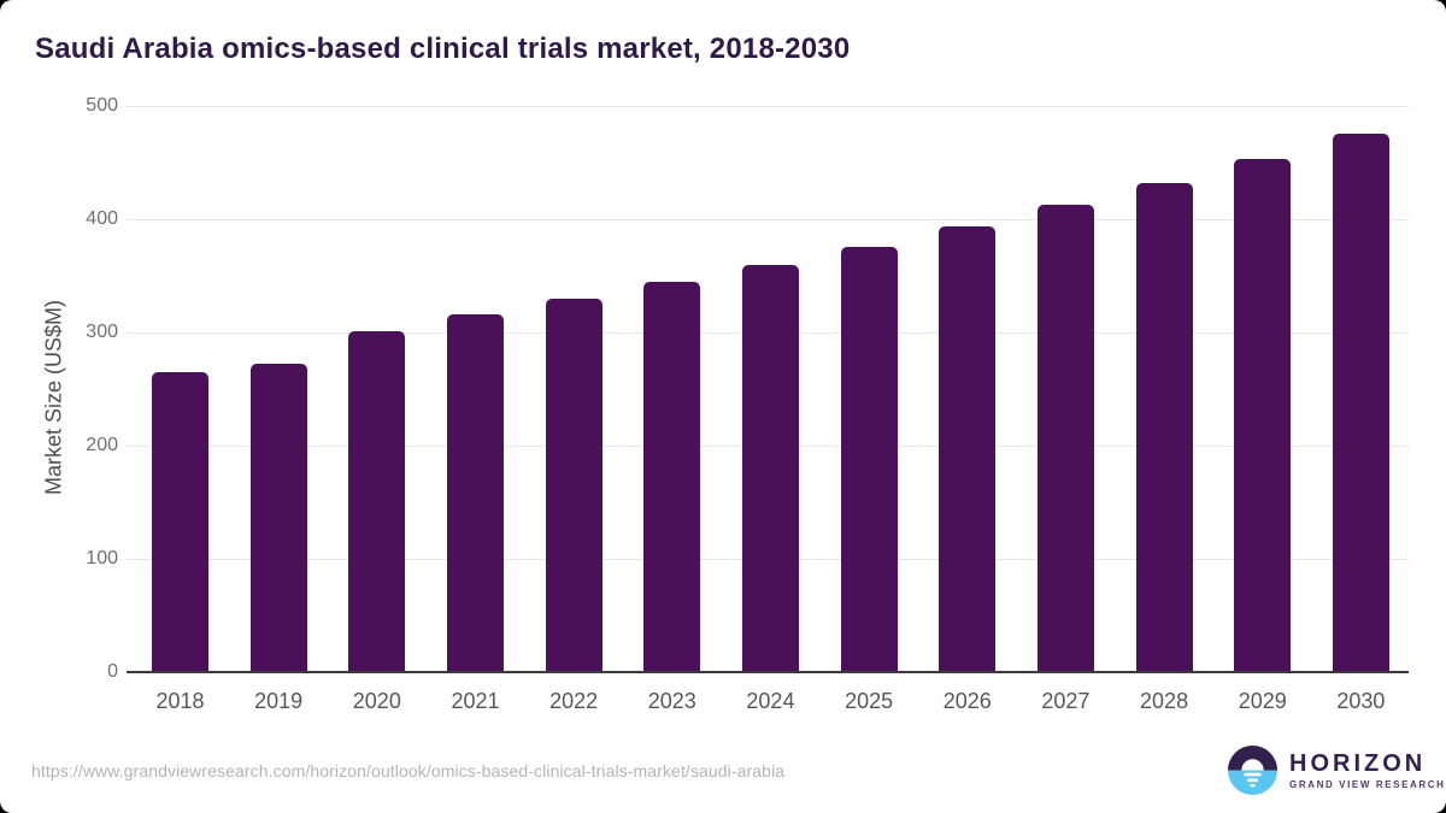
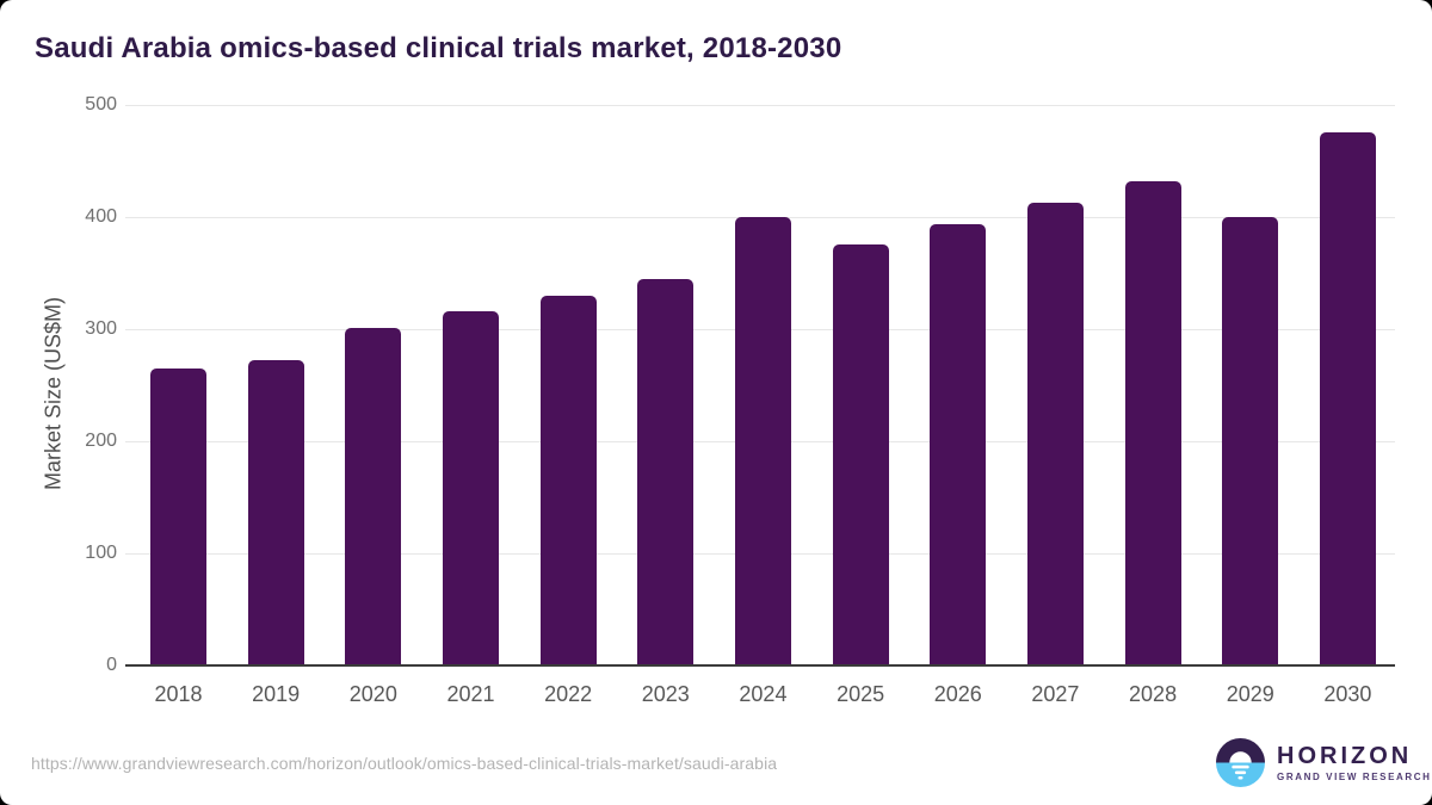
2024: 360 -> 400
2029: 450 -> 400
